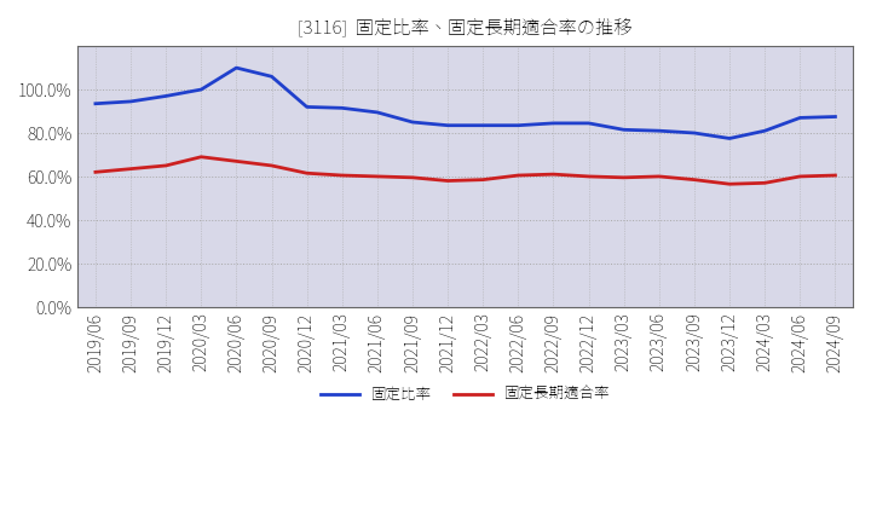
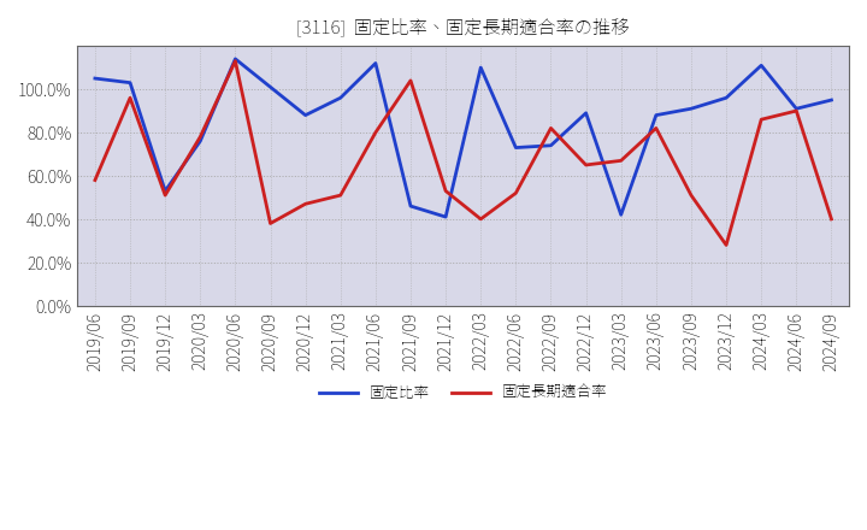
固定比率/2019/06: 94% -> 105%
固定長期適合率/2019/06: 62% -> 58%
固定比率/2019/09: 94% -> 103%
固定長期適合率/2019/09: 64% -> 96%
固定比率/2019/12: 97% -> 53%
固定長期適合率/2019/12: 65% -> 51%
固定比率/2020/03: 100% -> 76%
固定長期適合率/2020/03: 69% -> 78%
固定比率/2020/06: 110% -> 114%
固定長期適合率/2020/06: 67% -> 113%
固定比率/2020/09: 106% -> 101%
固定長期適合率/2020/09: 65% -> 38%
固定比率/2020/12: 92% -> 88%
固定長期適合率/2020/12: 62% -> 47%
固定比率/2021/03: 92% -> 96%
固定長期適合率/2021/03: 60% -> 51%
固定比率/2021/06: 90% -> 112%
固定長期適合率/2021/06: 60% -> 80%
固定比率/2021/09: 85% -> 46%
固定長期適合率/2021/09: 60% -> 104%
固定比率/2021/12: 84% -> 41%
固定長期適合率/2021/12: 58% -> 53%
固定比率/2022/03: 84% -> 110%
固定長期適合率/2022/03: 58% -> 40%
固定比率/2022/06: 84% -> 73%
固定長期適合率/2022/06: 60% -> 52%
固定比率/2022/09: 84% -> 74%
固定長期適合率/2022/09: 61% -> 82%
固定比率/2022/12: 84% -> 89%
固定長期適合率/2022/12: 60% -> 65%
固定比率/2023/03: 82% -> 42%
固定長期適合率/2023/03: 60% -> 67%
固定比率/2023/06: 81% -> 88%
固定長期適合率/2023/06: 60% -> 82%
固定比率/2023/09: 80% -> 91%
固定長期適合率/2023/09: 58% -> 51%
固定比率/2023/12: 78% -> 96%
固定長期適合率/2023/12: 56% -> 28%
固定比率/2024/03: 81% -> 111%
固定長期適合率/2024/03: 57% -> 86%
固定比率/2024/06: 87% -> 91%
固定長期適合率/2024/06: 60% -> 90%
固定比率/2024/09: 88% -> 95%
固定長期適合率/2024/09: 60% -> 40%
